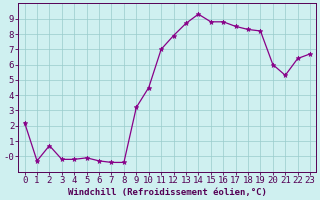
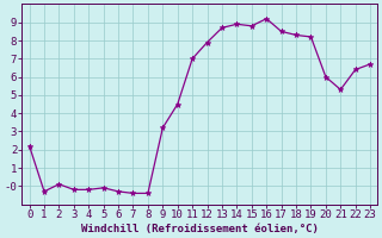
2: 0.7 -> 0.1
14: 9.3 -> 8.9
16: 8.8 -> 9.2
